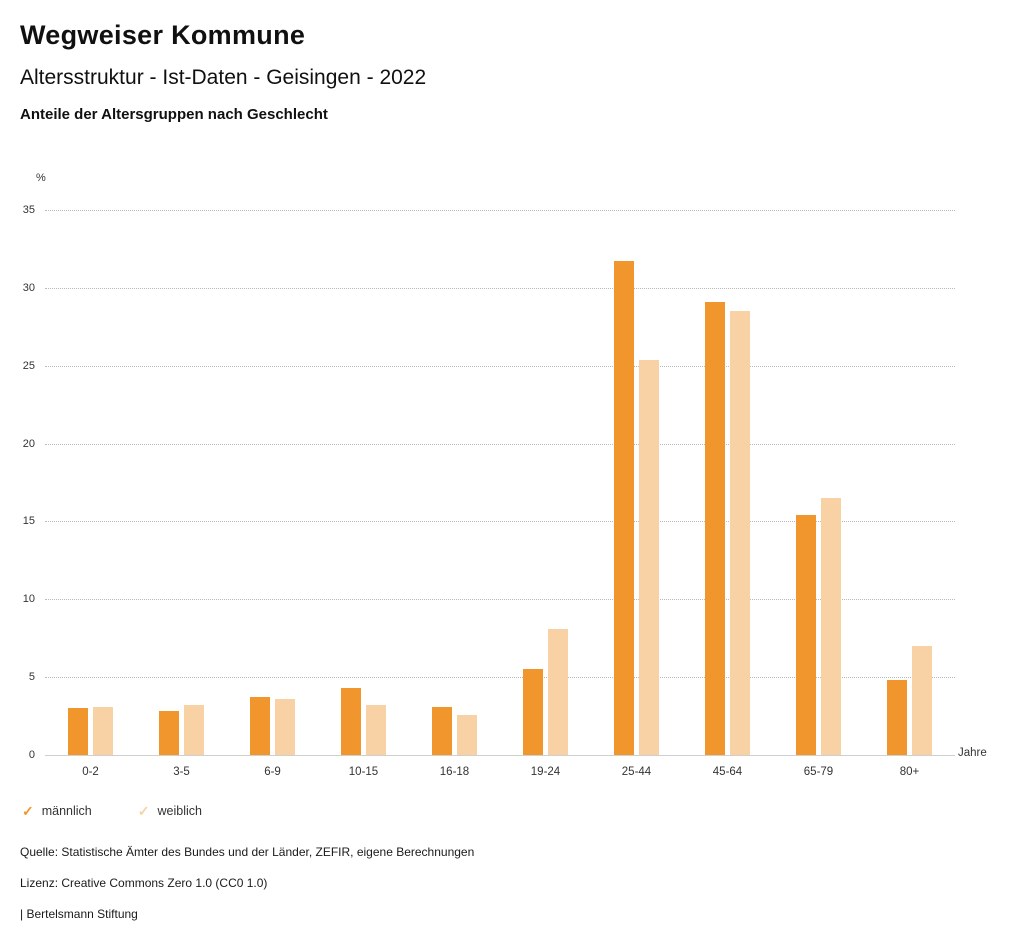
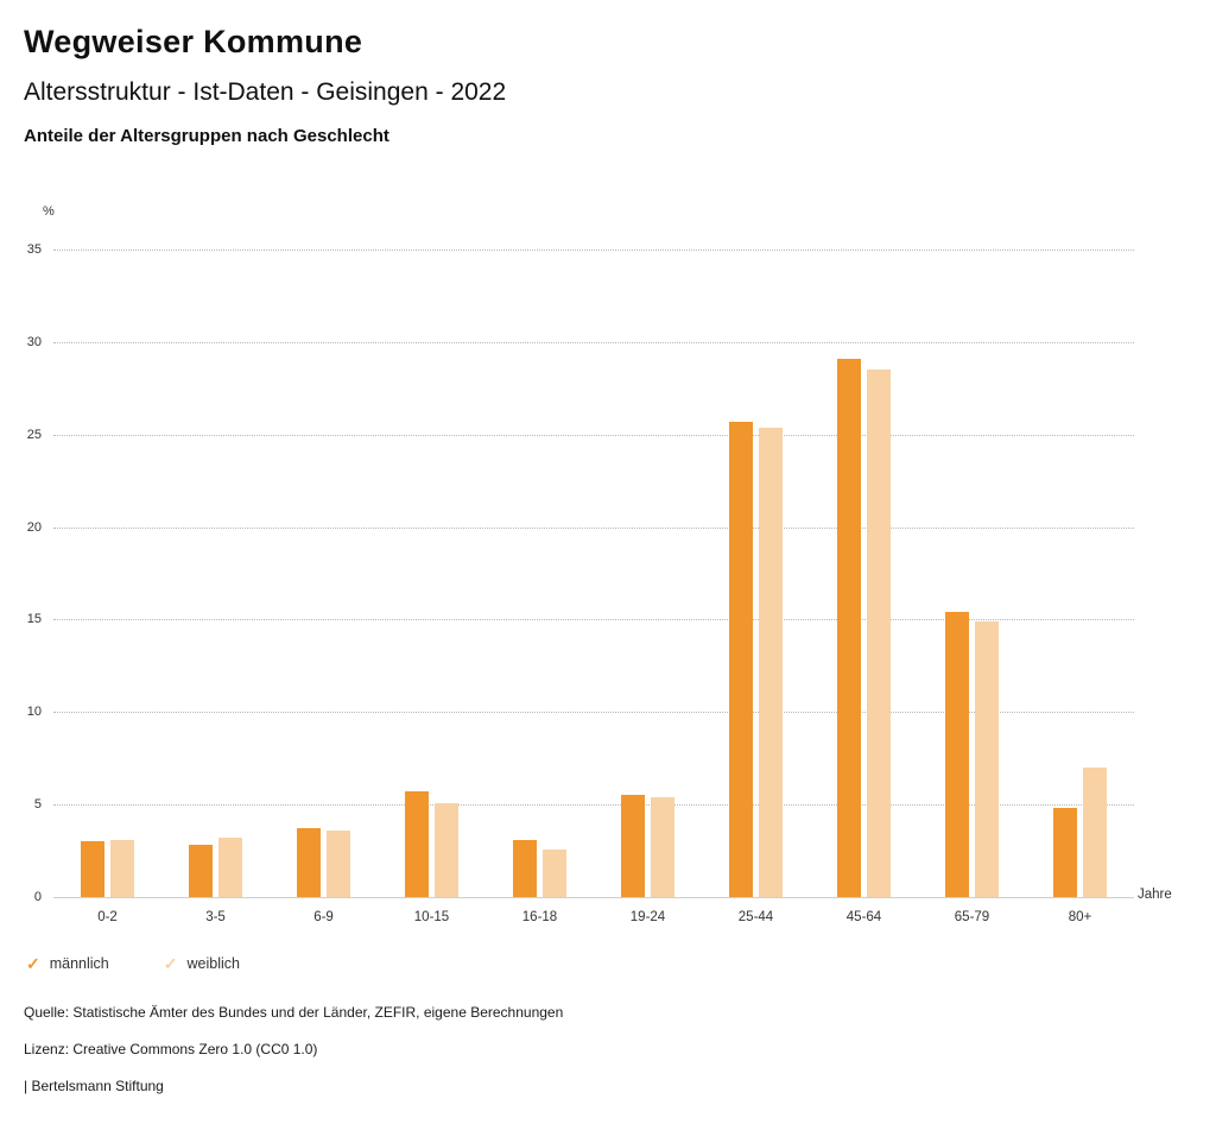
männlich/10-15: 4.3 -> 5.7
weiblich/10-15: 3.2 -> 5.1
weiblich/19-24: 8.1 -> 5.4
männlich/25-44: 31.7 -> 25.7
weiblich/65-79: 16.5 -> 14.9
